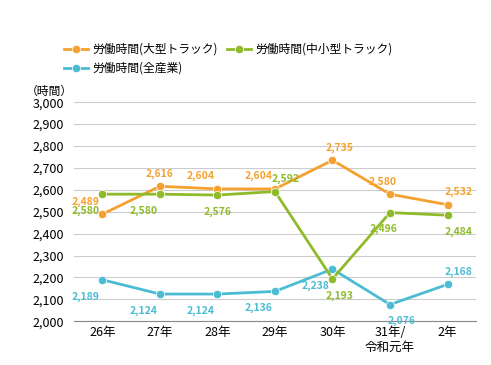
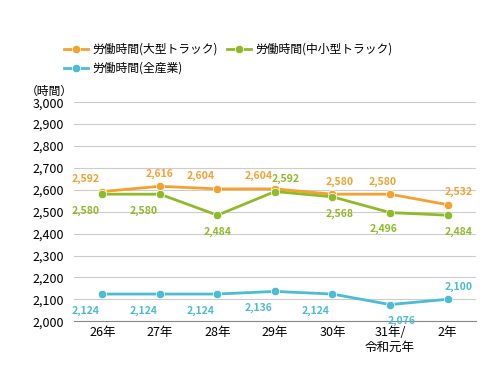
労働時間(大型トラック)/26年: 2,489 -> 2,592
労働時間(全産業)/26年: 2,189 -> 2,124
労働時間(中小型トラック)/28年: 2,576 -> 2,484
労働時間(大型トラック)/30年: 2,735 -> 2,580
労働時間(中小型トラック)/30年: 2,193 -> 2,568
労働時間(全産業)/30年: 2,238 -> 2,124
労働時間(全産業)/2年: 2,168 -> 2,100
